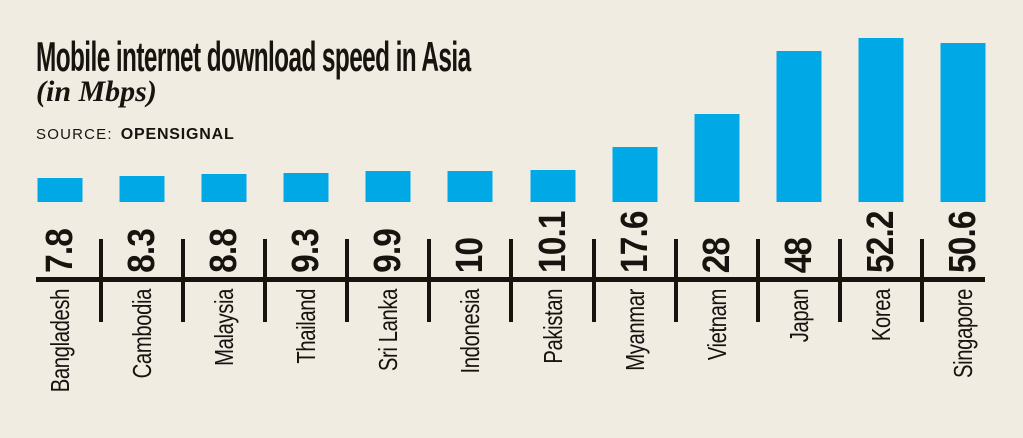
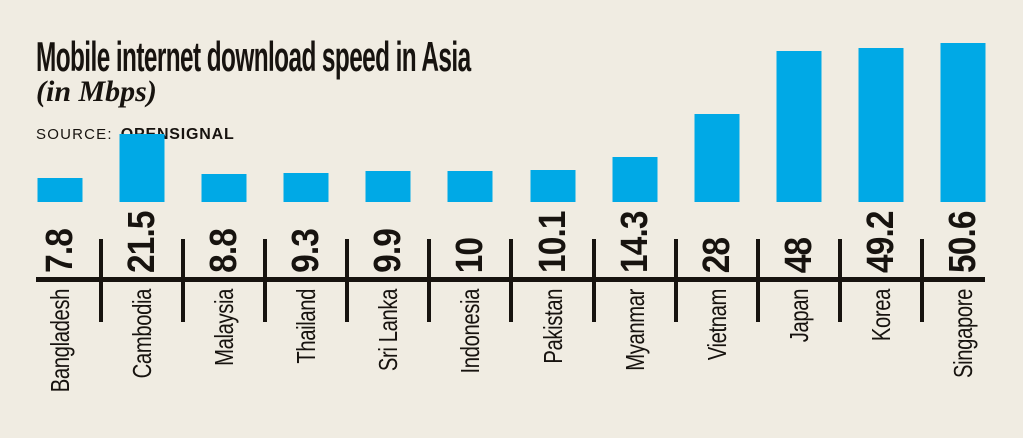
Cambodia: 8.3 -> 21.5
Myanmar: 17.6 -> 14.3
Korea: 52.2 -> 49.2
